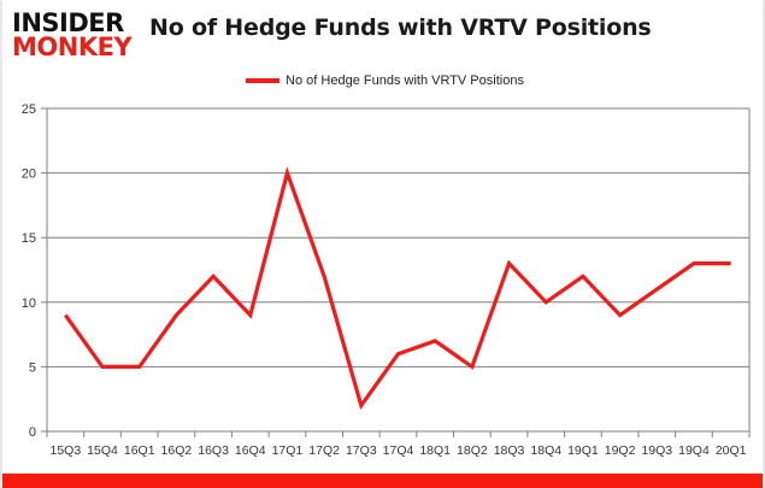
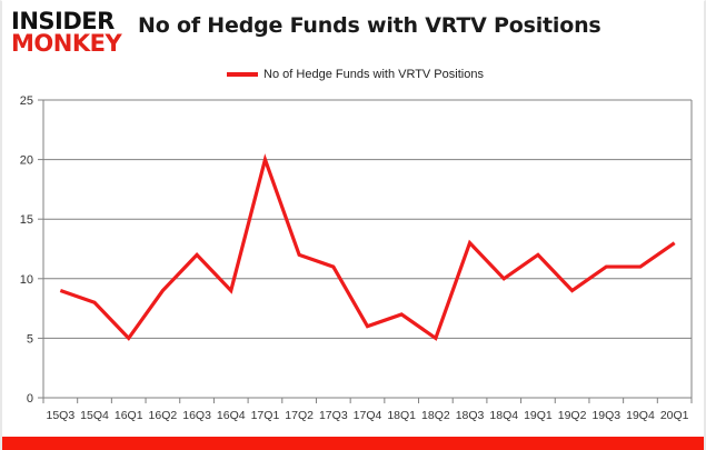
15Q4: 5 -> 8
17Q3: 2 -> 11
19Q4: 13 -> 11
